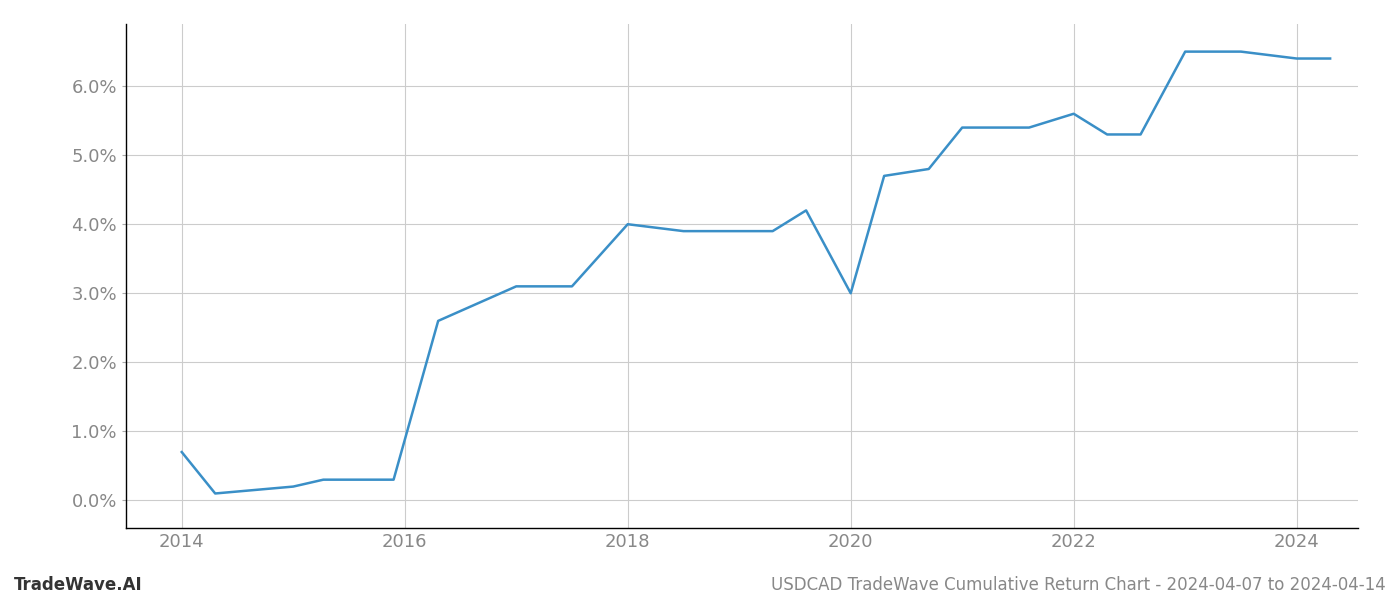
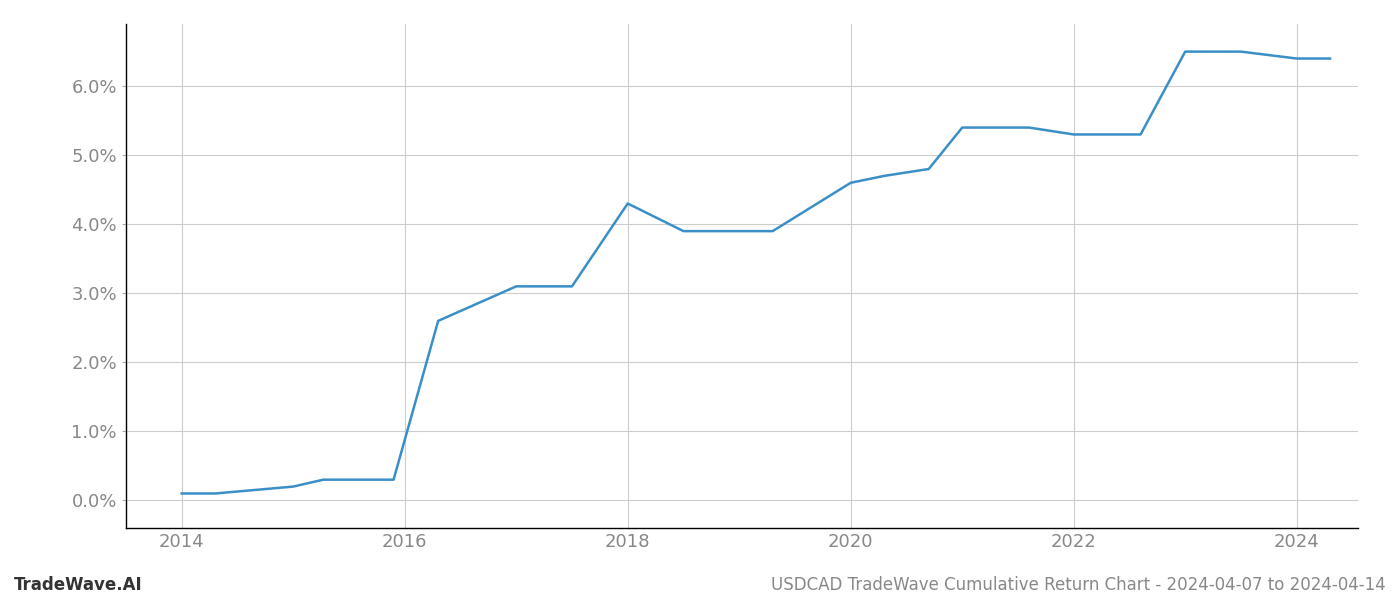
2014: 0.7% -> 0.1%
2018: 4.0% -> 4.3%
2020: 3.0% -> 4.6%
2022: 5.6% -> 5.3%
